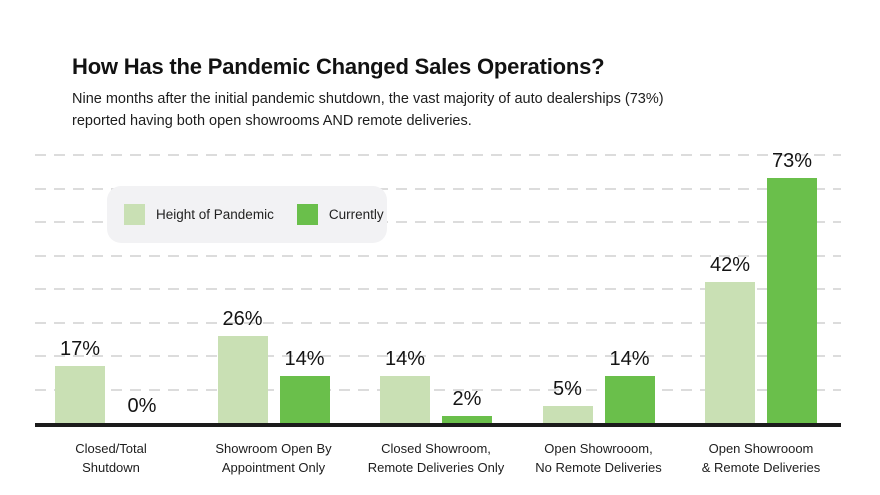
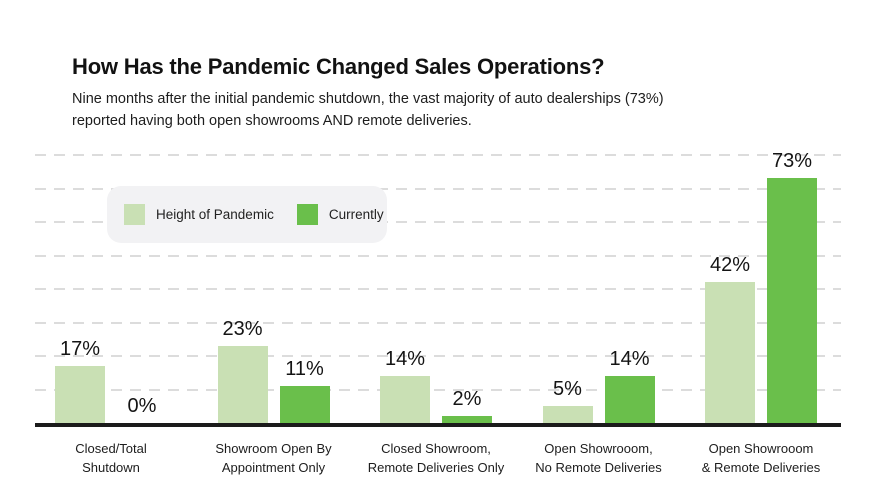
Height of Pandemic/Showroom Open By Appointment Only: 26% -> 23%
Currently/Showroom Open By Appointment Only: 14% -> 11%
